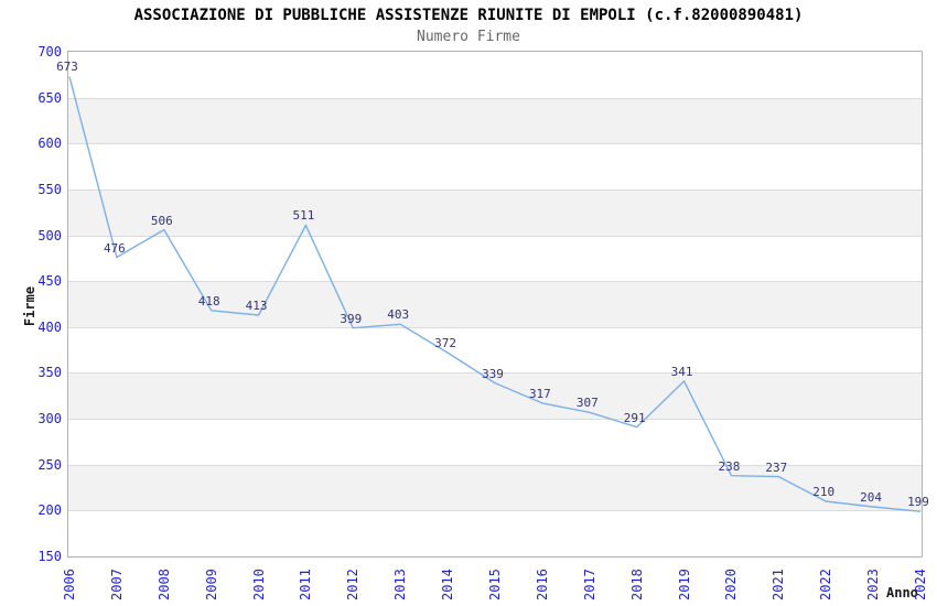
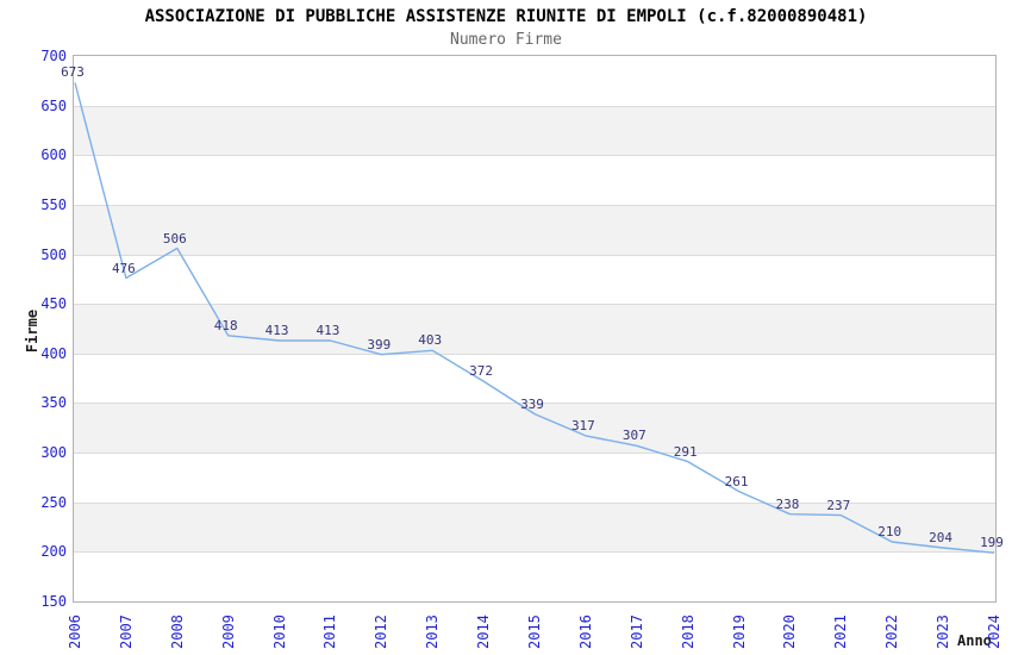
2011: 511 -> 413
2019: 341 -> 261
